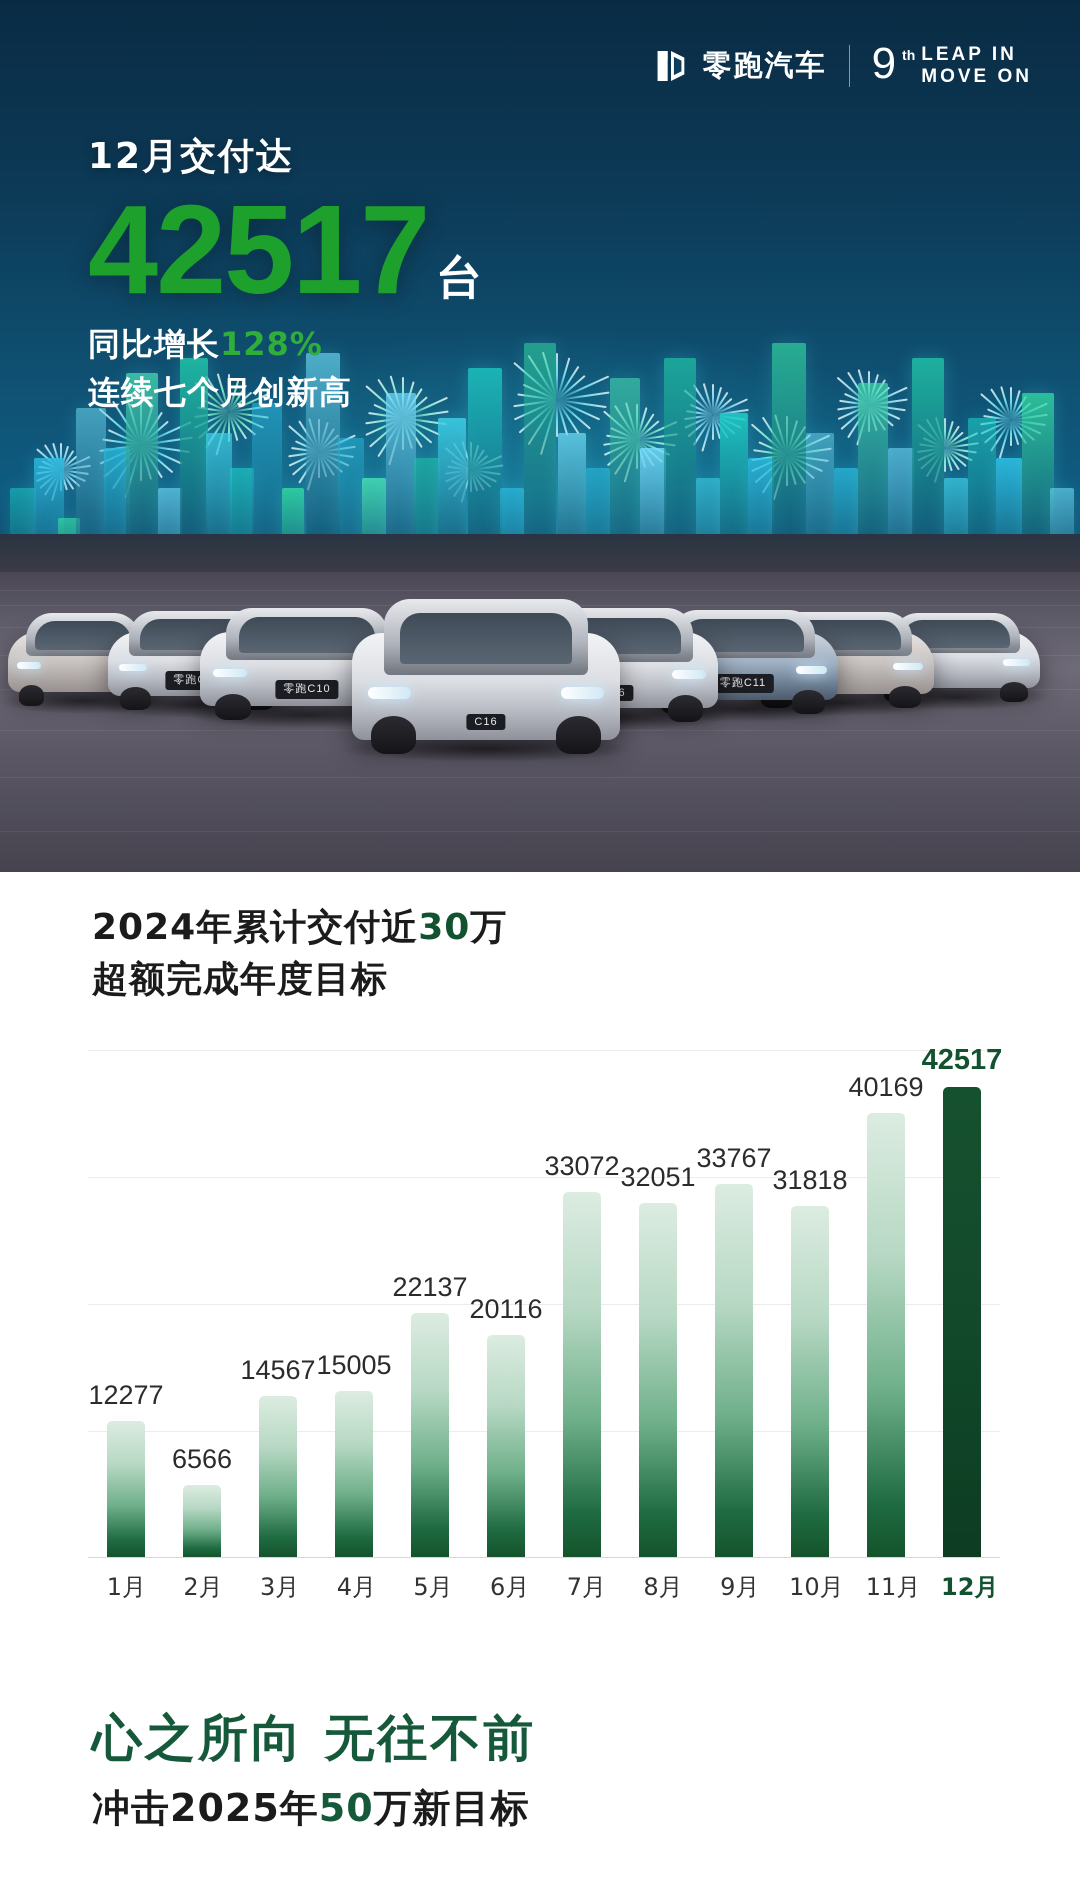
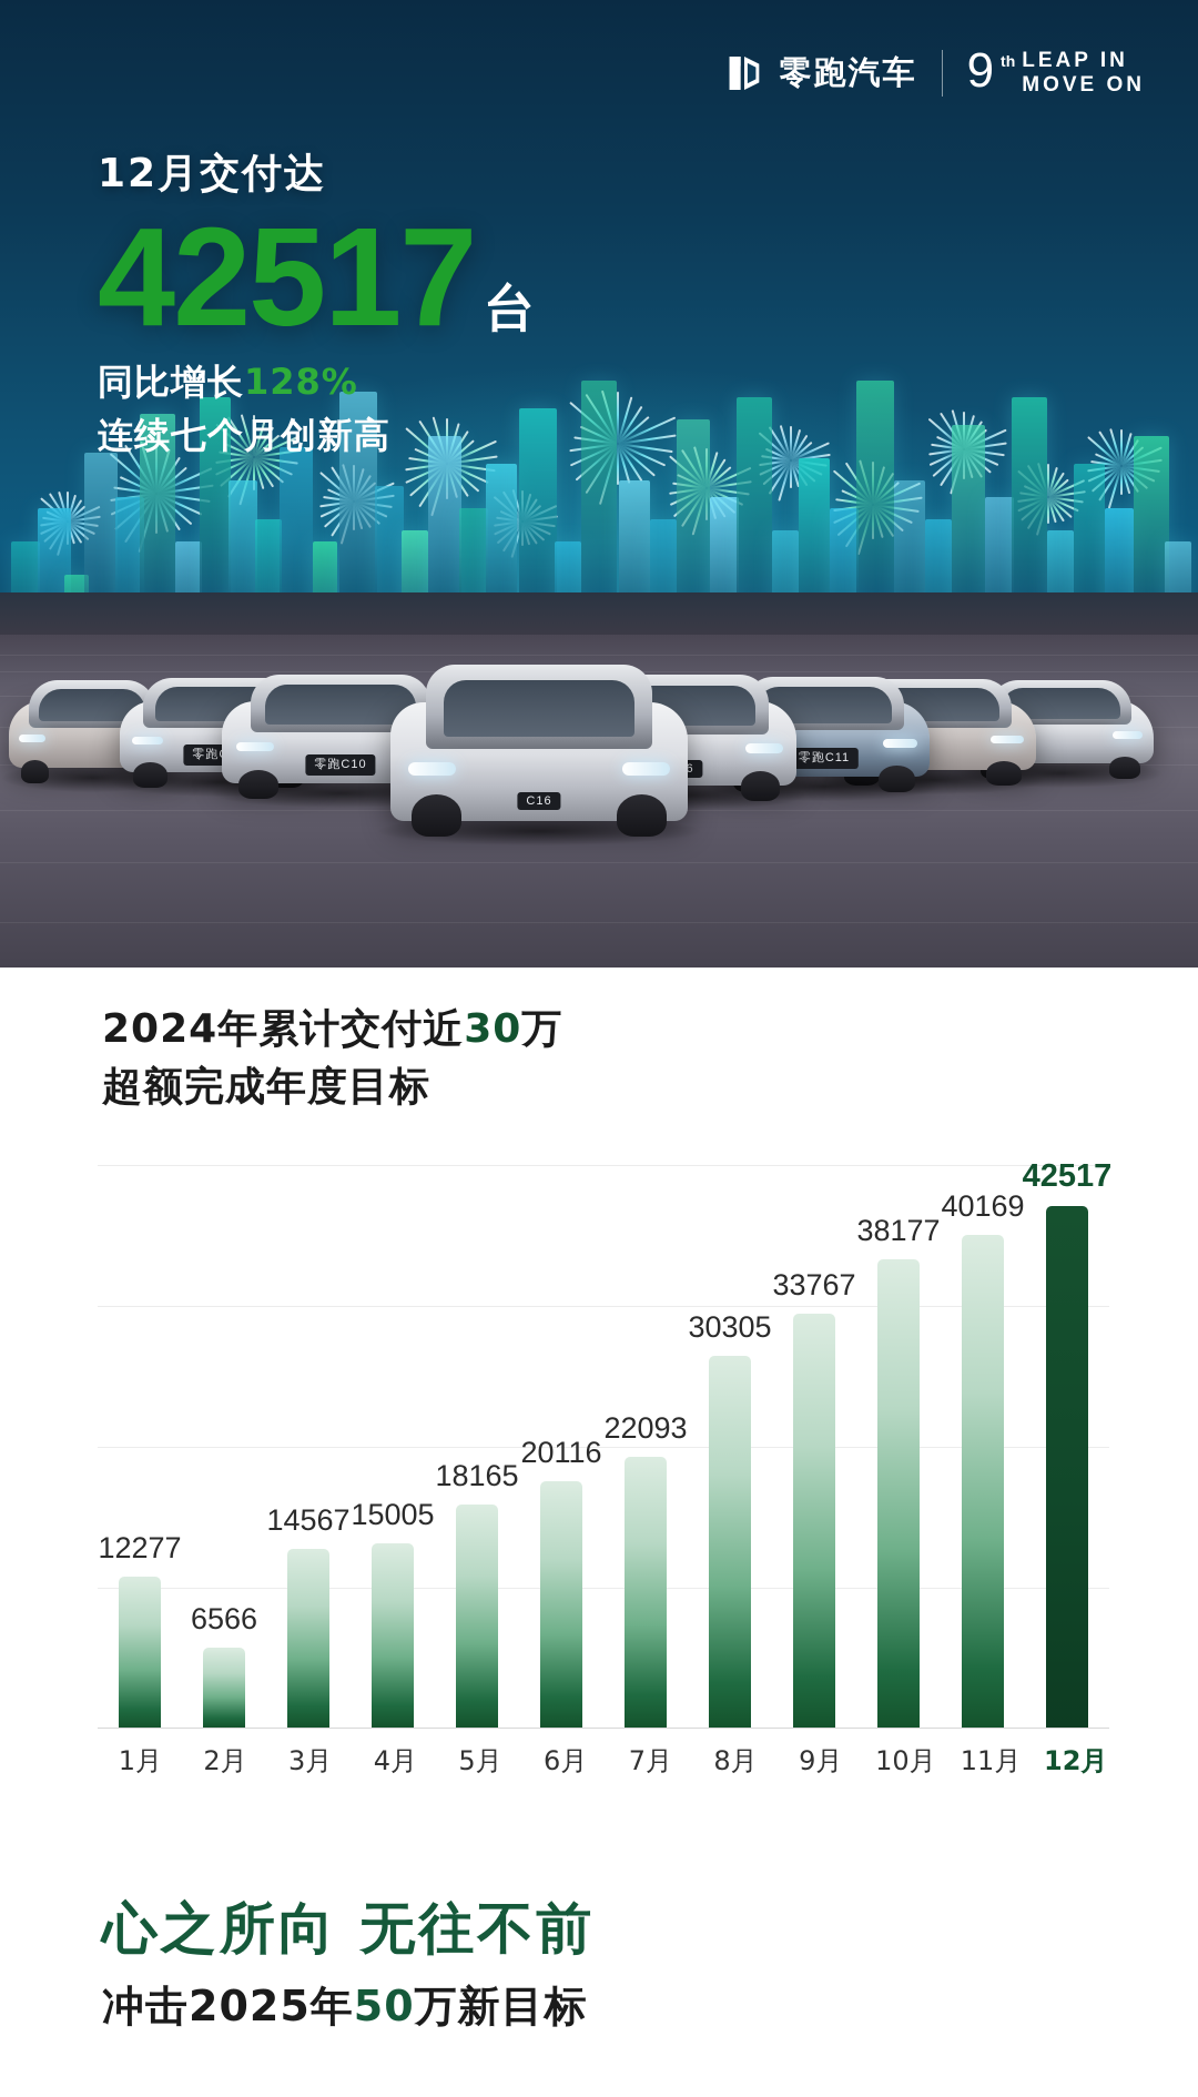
5月: 22137 -> 18165
7月: 33072 -> 22093
8月: 32051 -> 30305
10月: 31818 -> 38177
